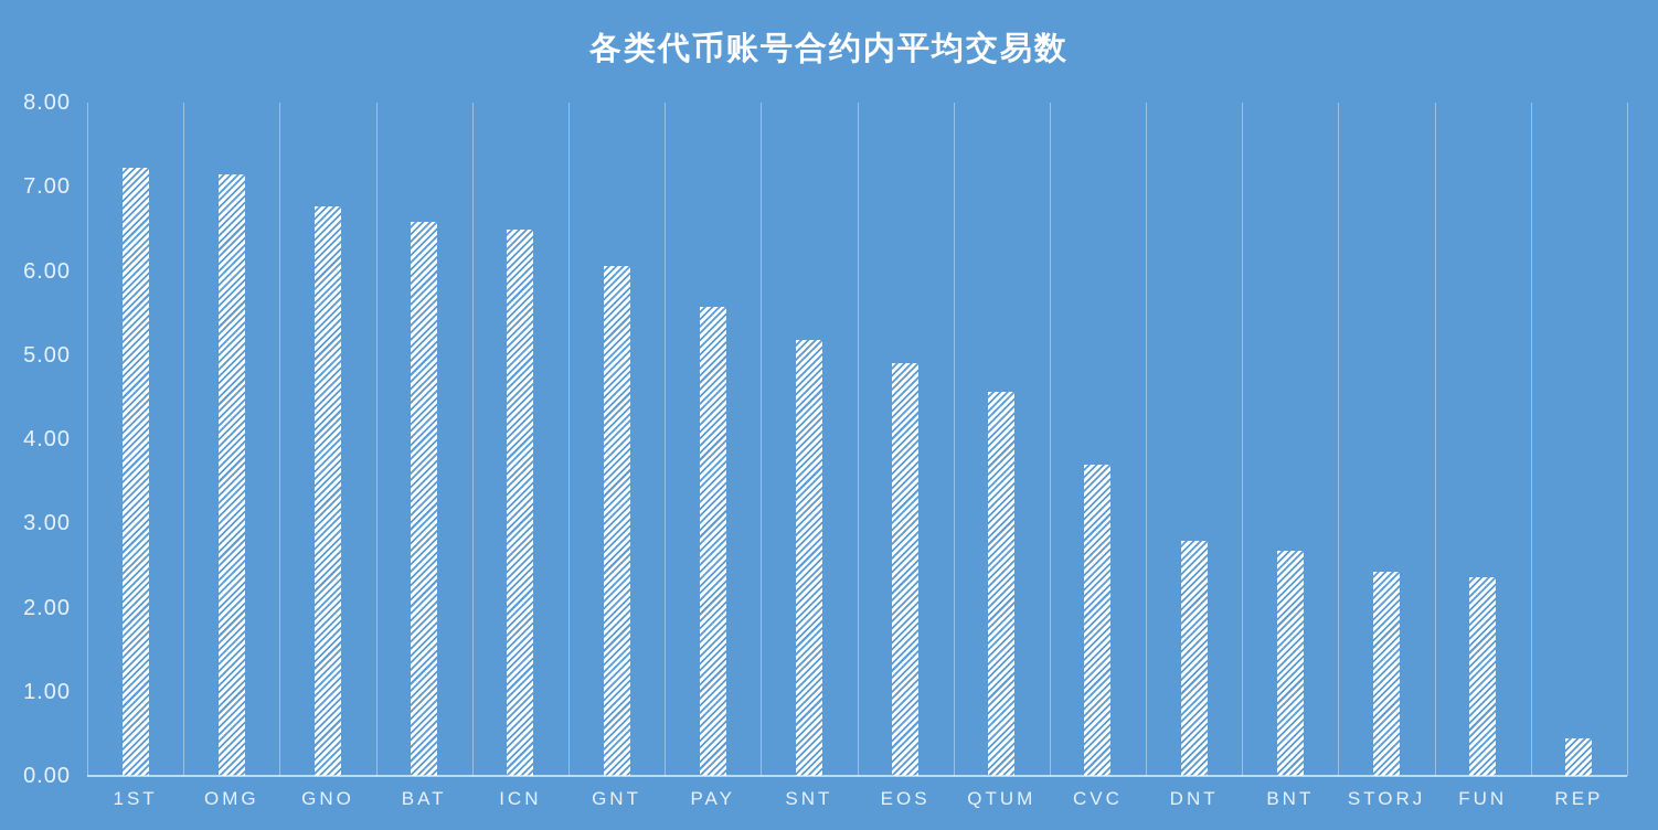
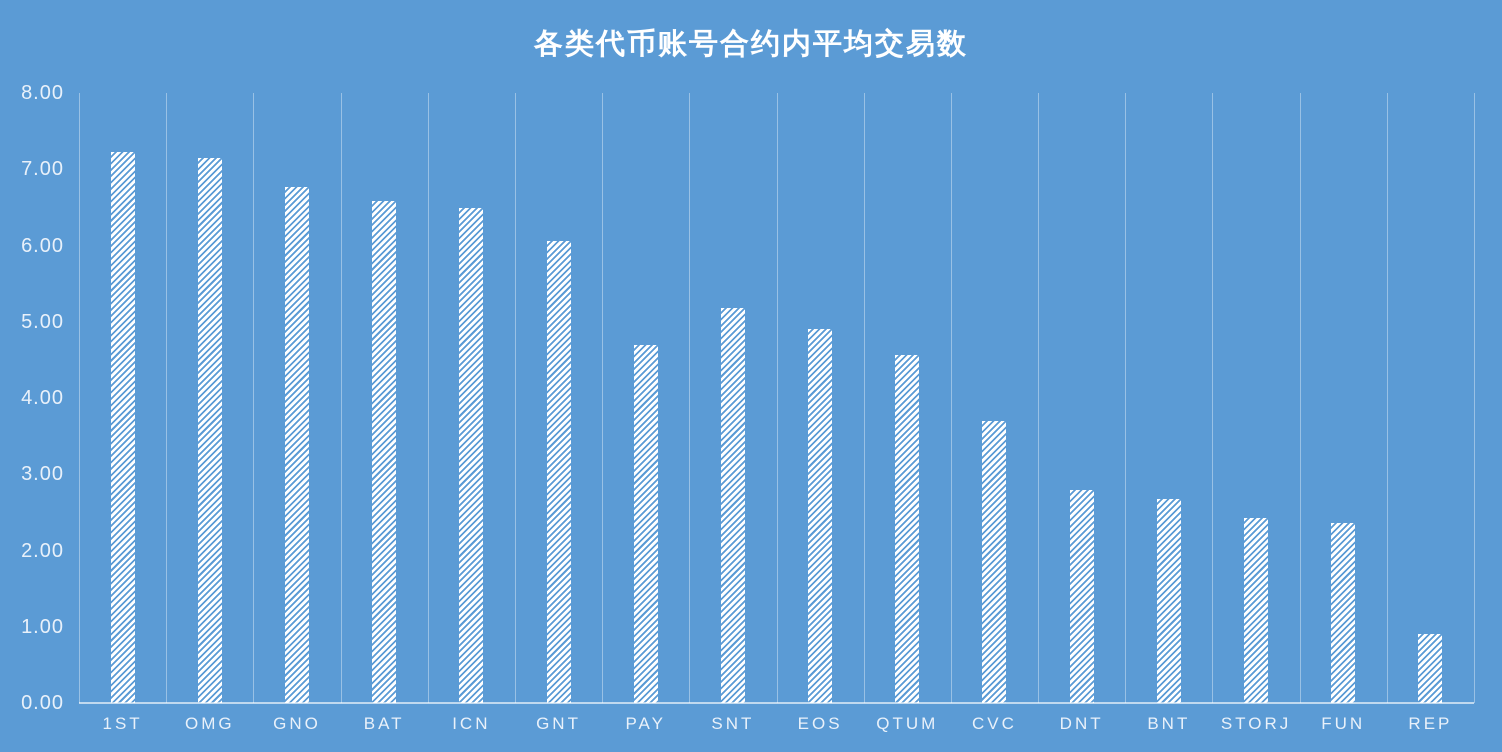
PAY: 5.6 -> 4.7
REP: 0.5 -> 0.9
